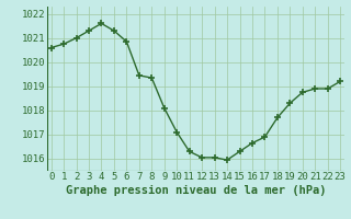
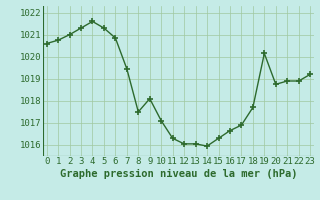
8: 1019.35 -> 1017.50
19: 1018.30 -> 1020.15
